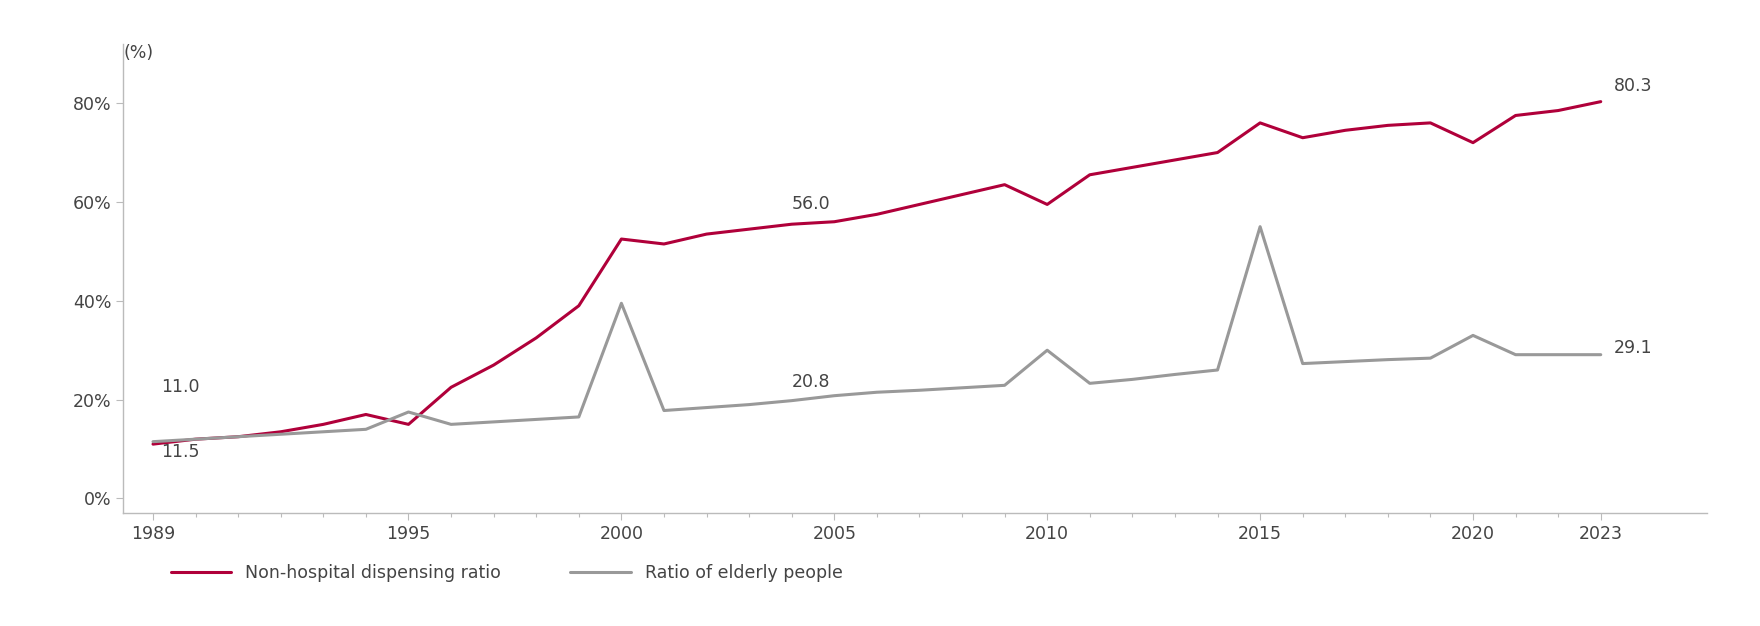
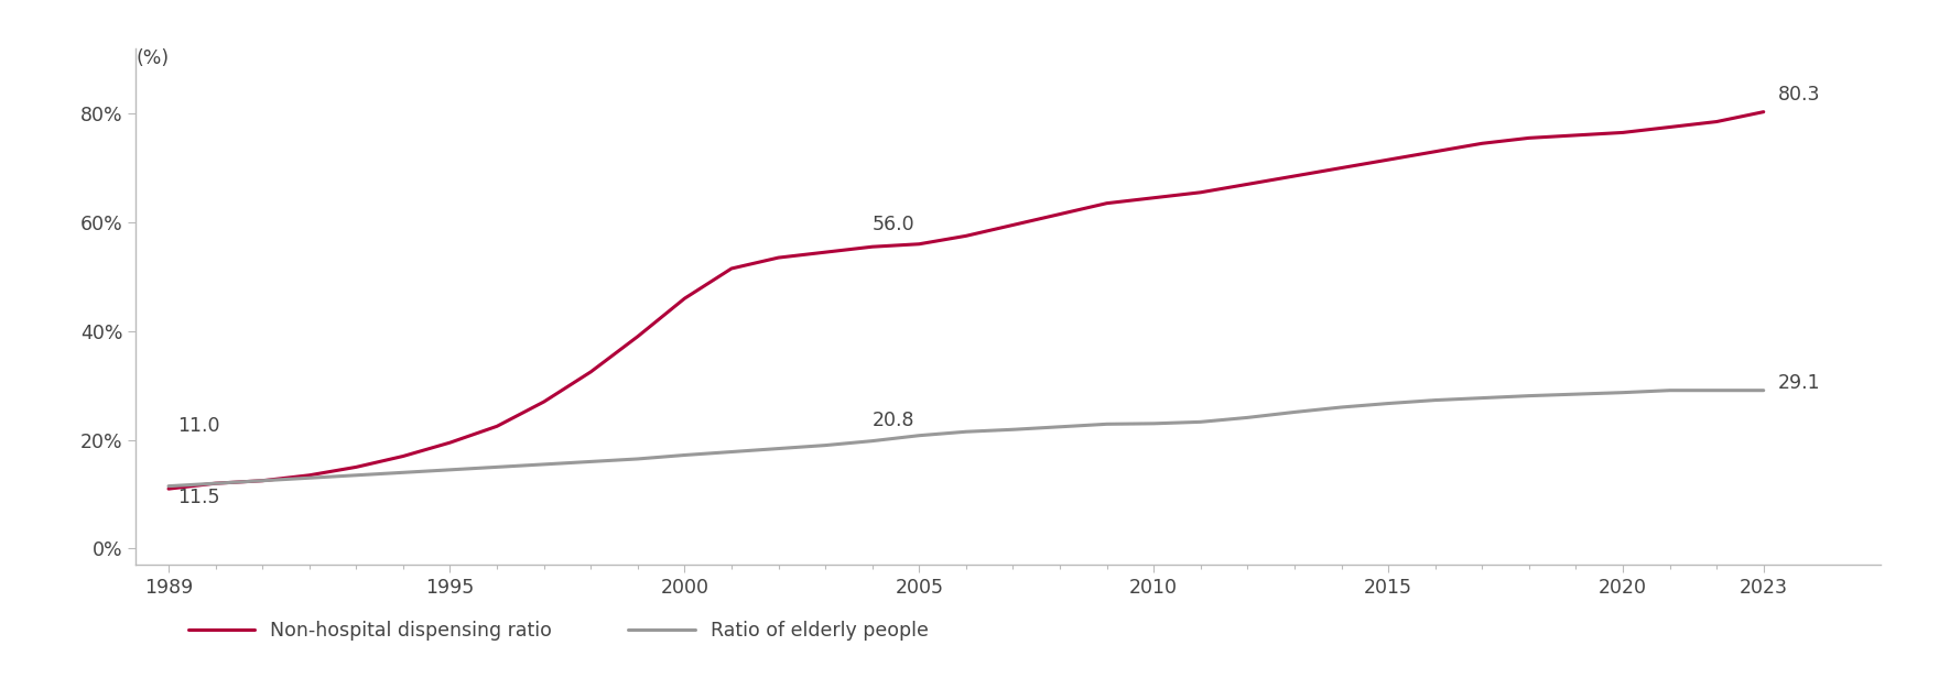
Non-hospital dispensing ratio/1995: 15.0% -> 19.5%
Ratio of elderly people/1995: 17.5% -> 14.5%
Non-hospital dispensing ratio/2000: 52.5% -> 46.0%
Ratio of elderly people/2000: 39.5% -> 17.2%
Non-hospital dispensing ratio/2010: 59.5% -> 64.5%
Ratio of elderly people/2010: 30.0% -> 23.0%
Non-hospital dispensing ratio/2015: 76.0% -> 71.5%
Ratio of elderly people/2015: 55.0% -> 26.7%
Non-hospital dispensing ratio/2020: 72.0% -> 76.5%
Ratio of elderly people/2020: 33.0% -> 28.7%
